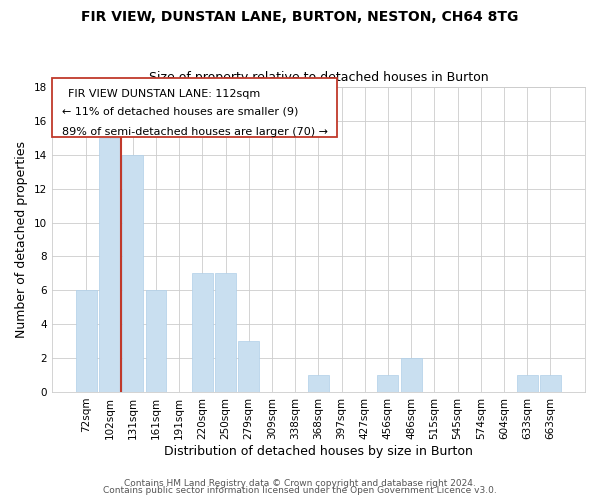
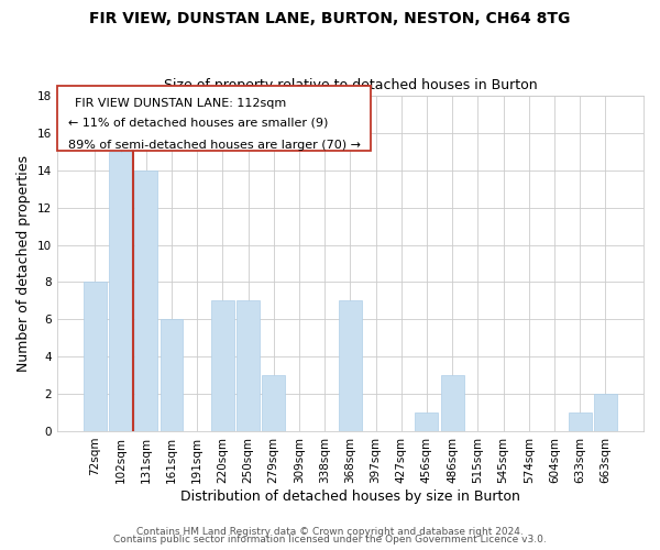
72sqm: 6 -> 8
368sqm: 1 -> 7
486sqm: 2 -> 3
663sqm: 1 -> 2
